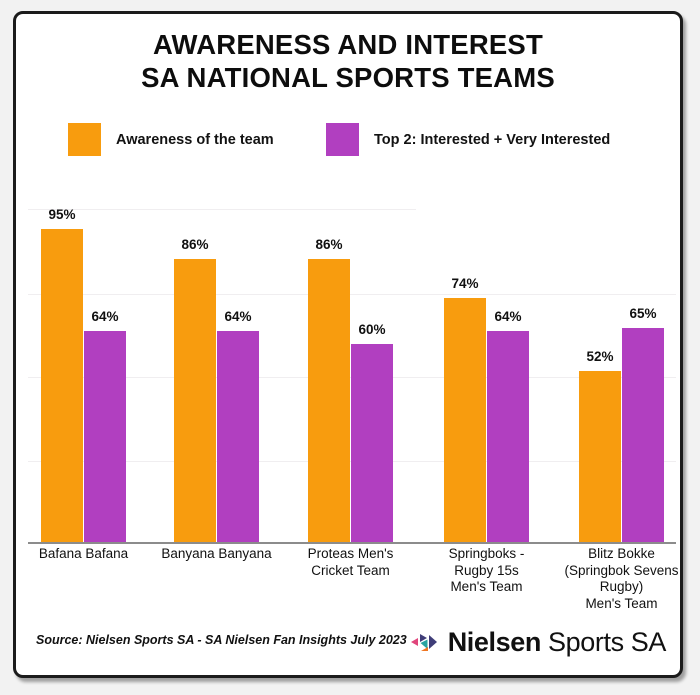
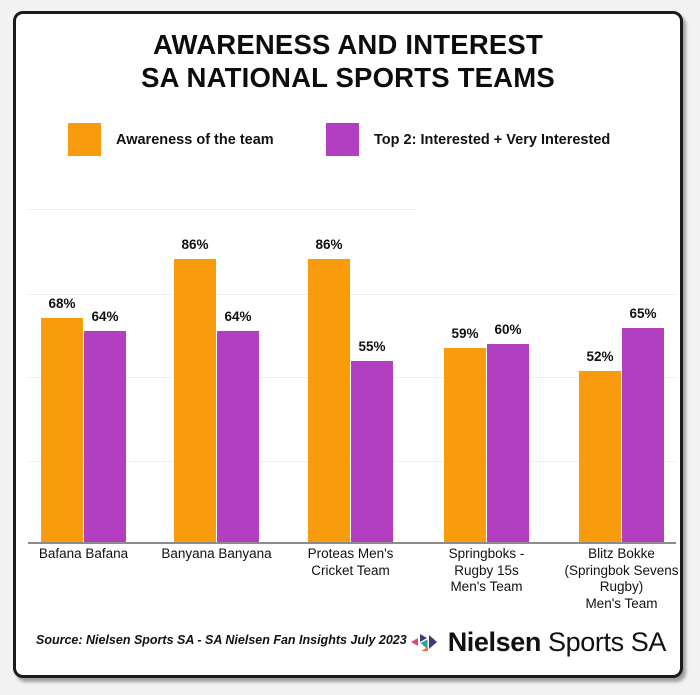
Awareness of the team/Bafana Bafana: 95% -> 68%
Top 2: Interested + Very Interested/Proteas Men's Cricket Team: 60% -> 55%
Awareness of the team/Springboks - Rugby 15s Men's Team: 74% -> 59%
Top 2: Interested + Very Interested/Springboks - Rugby 15s Men's Team: 64% -> 60%
